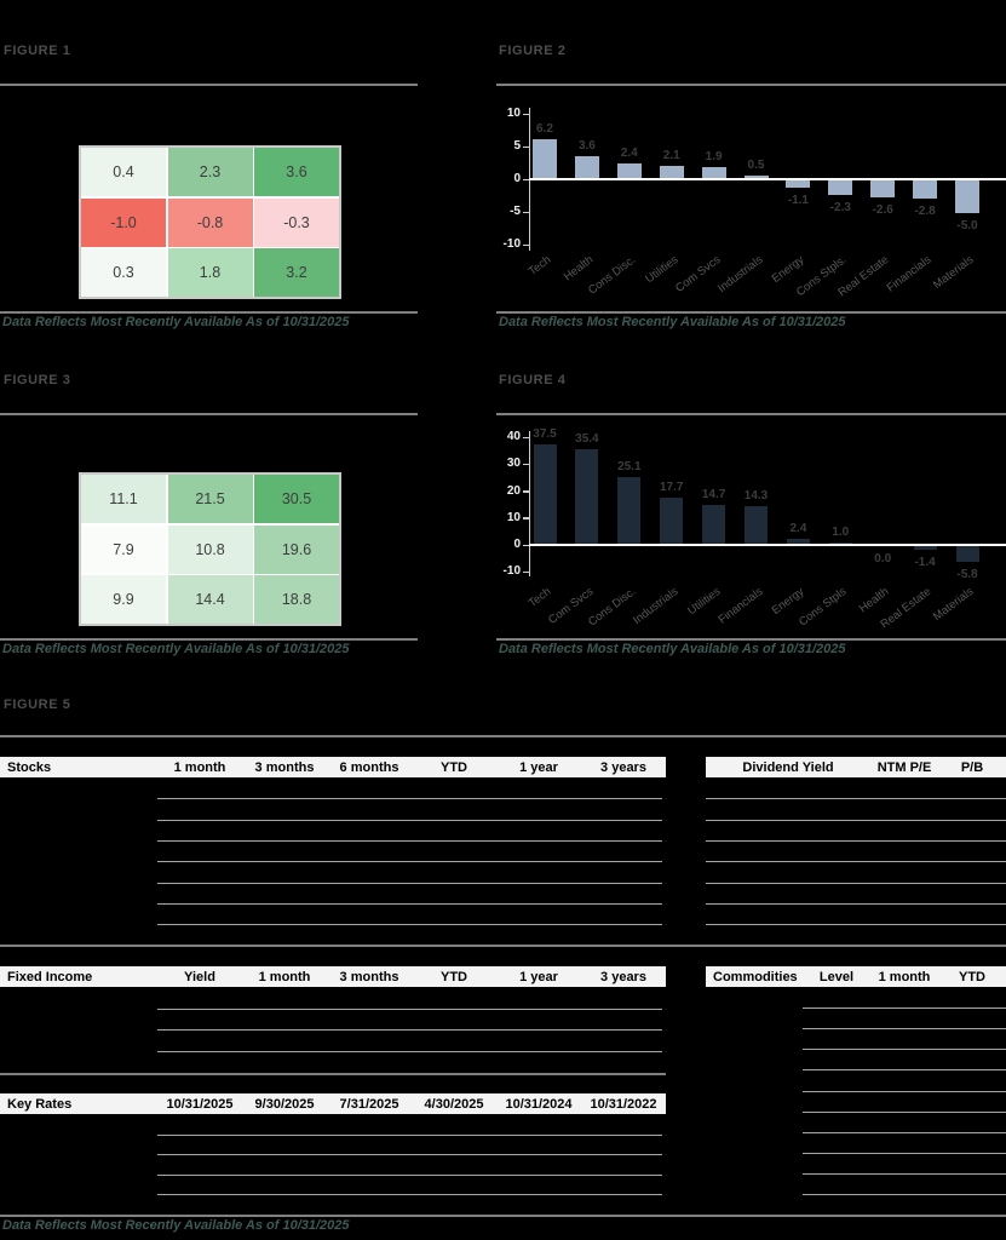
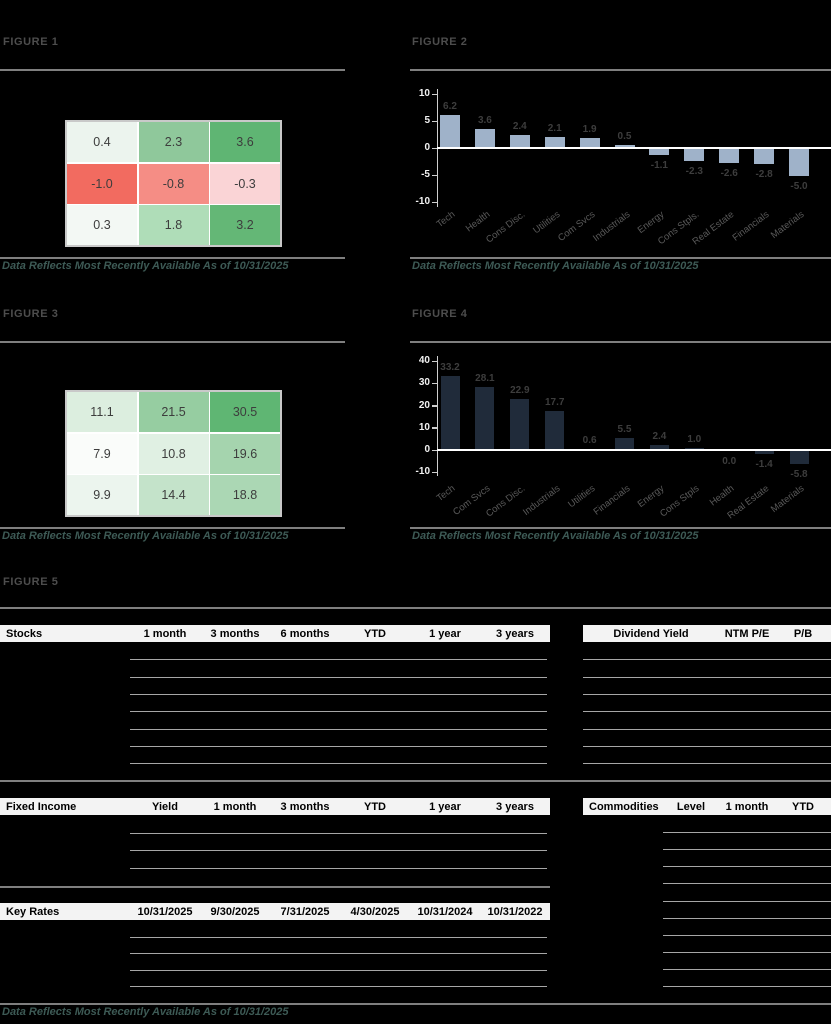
FIGURE 4/Tech: 37.5 -> 33.2
FIGURE 4/Com Svcs: 35.4 -> 28.1
FIGURE 4/Cons Disc.: 25.1 -> 22.9
FIGURE 4/Utilities: 14.7 -> 0.6
FIGURE 4/Financials: 14.3 -> 5.5
